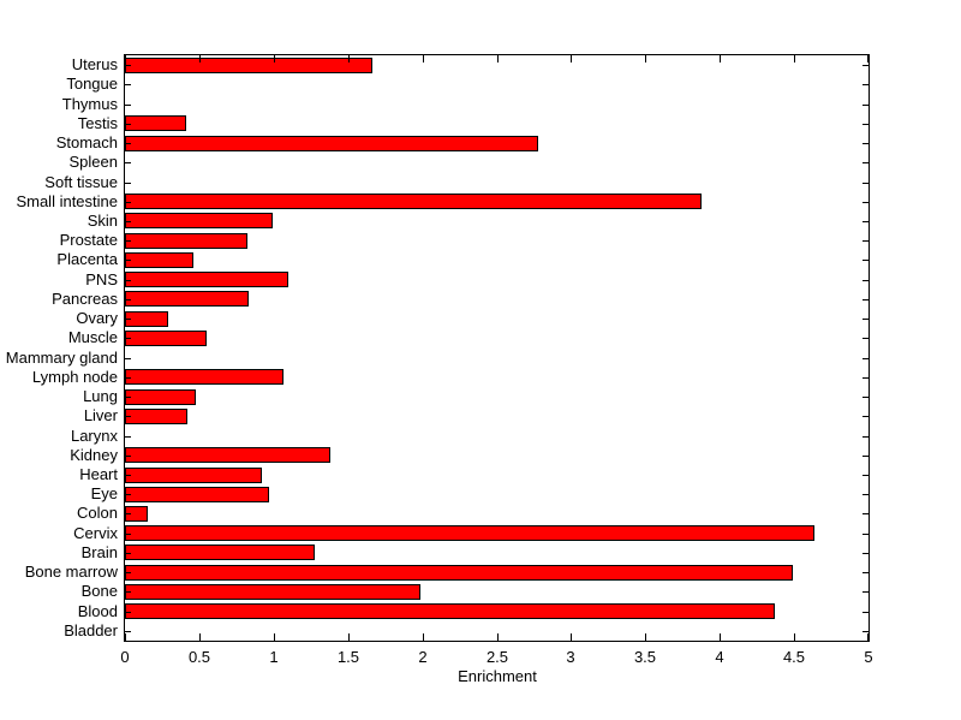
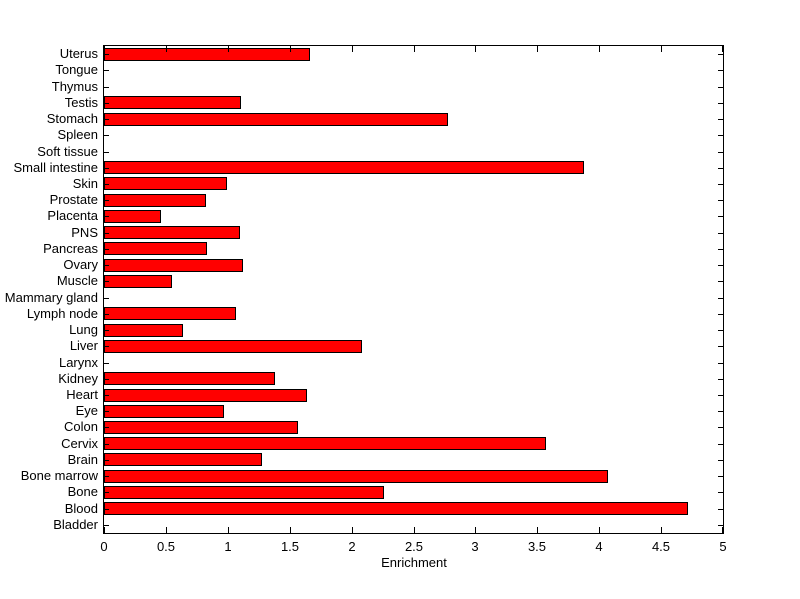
Testis: 0.41 -> 1.11
Ovary: 0.29 -> 1.12
Lung: 0.48 -> 0.64
Liver: 0.42 -> 2.08
Heart: 0.92 -> 1.64
Colon: 0.15 -> 1.57
Cervix: 4.64 -> 3.57
Bone marrow: 4.49 -> 4.07
Bone: 1.99 -> 2.26
Blood: 4.37 -> 4.72
